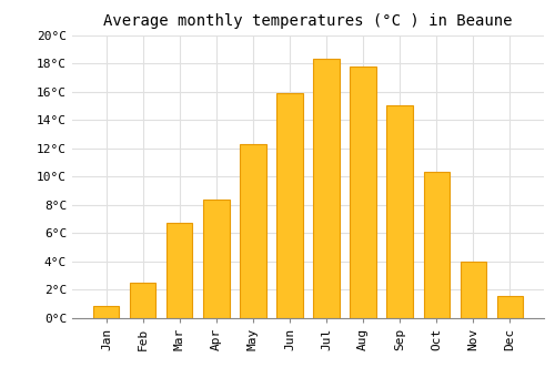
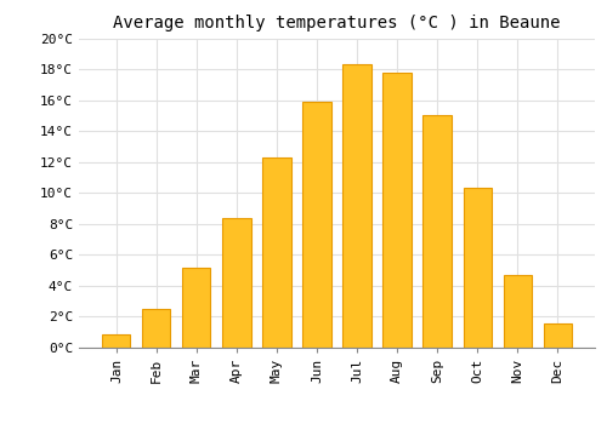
Mar: 6.7°C -> 5.2°C
Nov: 4.0°C -> 4.7°C
